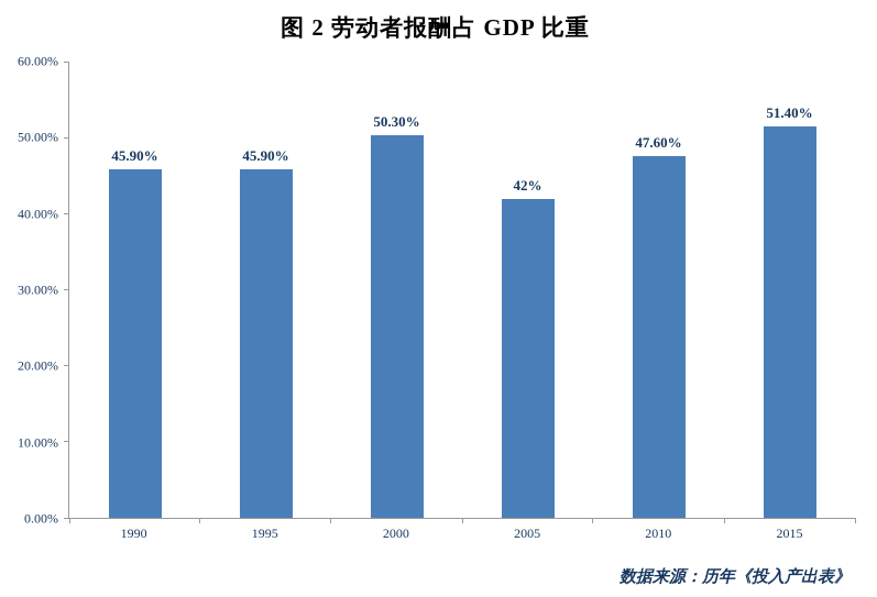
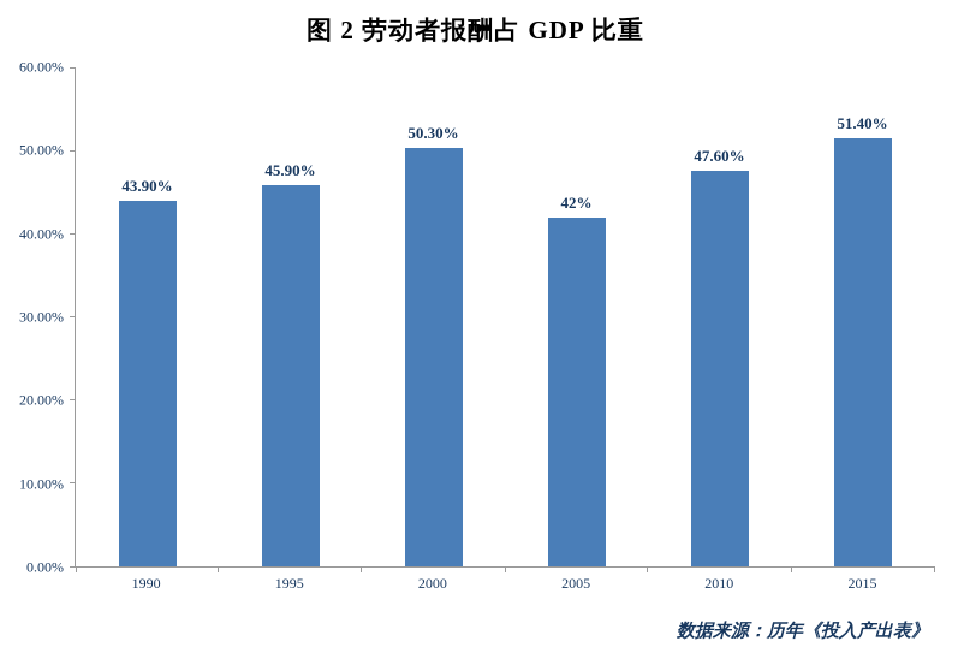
1990: 45.90% -> 43.90%
